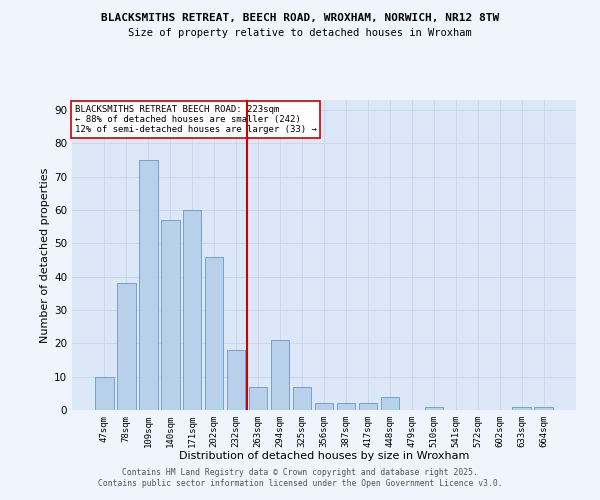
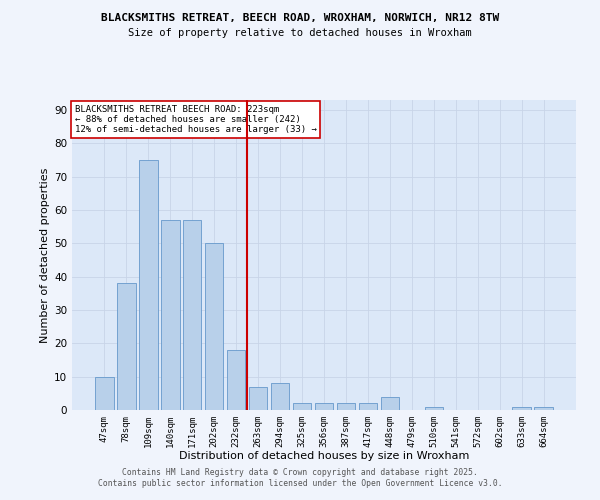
171sqm: 60 -> 57
202sqm: 46 -> 50
294sqm: 21 -> 8
325sqm: 7 -> 2
